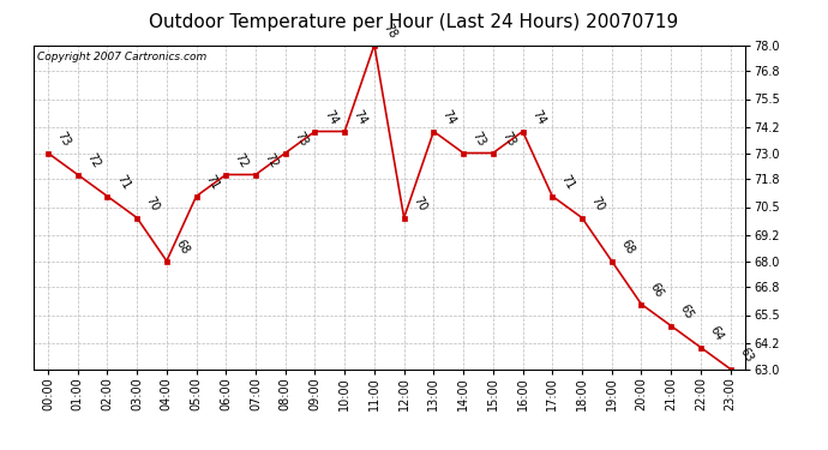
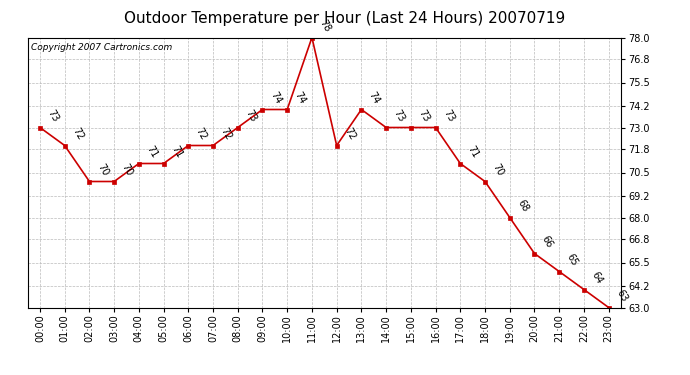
02:00: 71 -> 70
04:00: 68 -> 71
12:00: 70 -> 72
16:00: 74 -> 73
